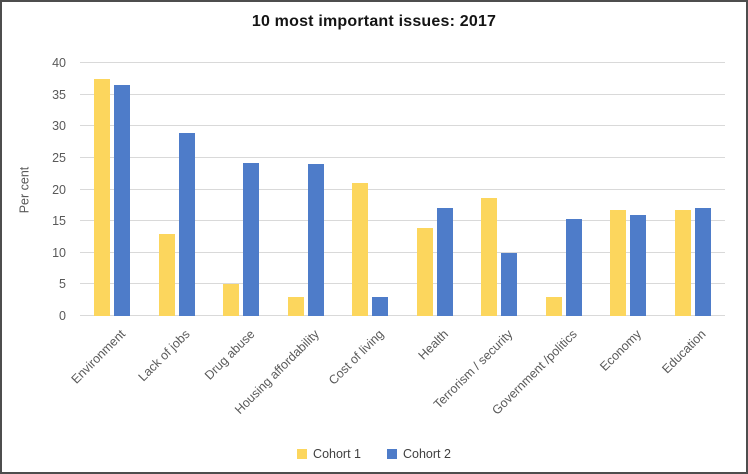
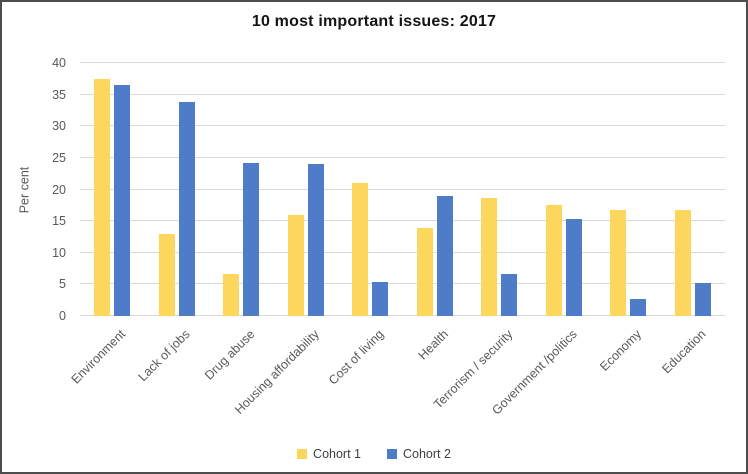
Cohort 2/Lack of jobs: 29 -> 34
Cohort 1/Drug abuse: 5 -> 7
Cohort 1/Housing affordability: 3 -> 16
Cohort 2/Cost of living: 3 -> 5
Cohort 2/Health: 17 -> 19
Cohort 2/Terrorism / security: 10 -> 7
Cohort 1/Government /politics: 3 -> 18
Cohort 2/Economy: 16 -> 3
Cohort 2/Education: 17 -> 5
